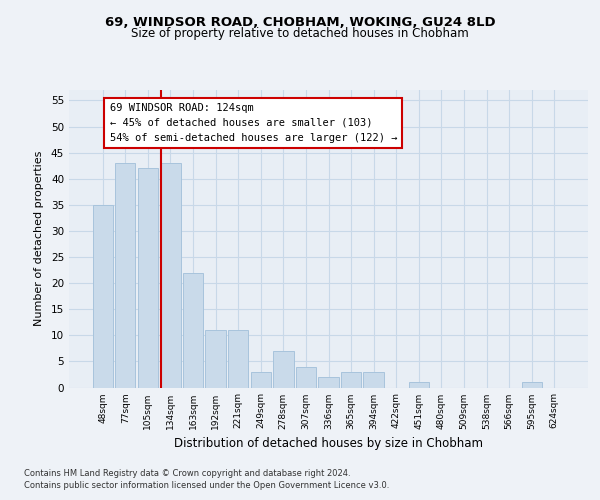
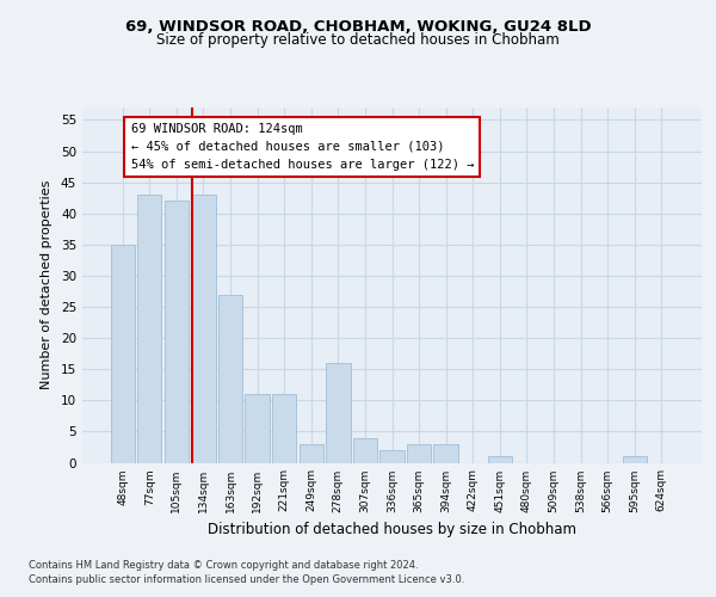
163sqm: 22 -> 27
278sqm: 7 -> 16
